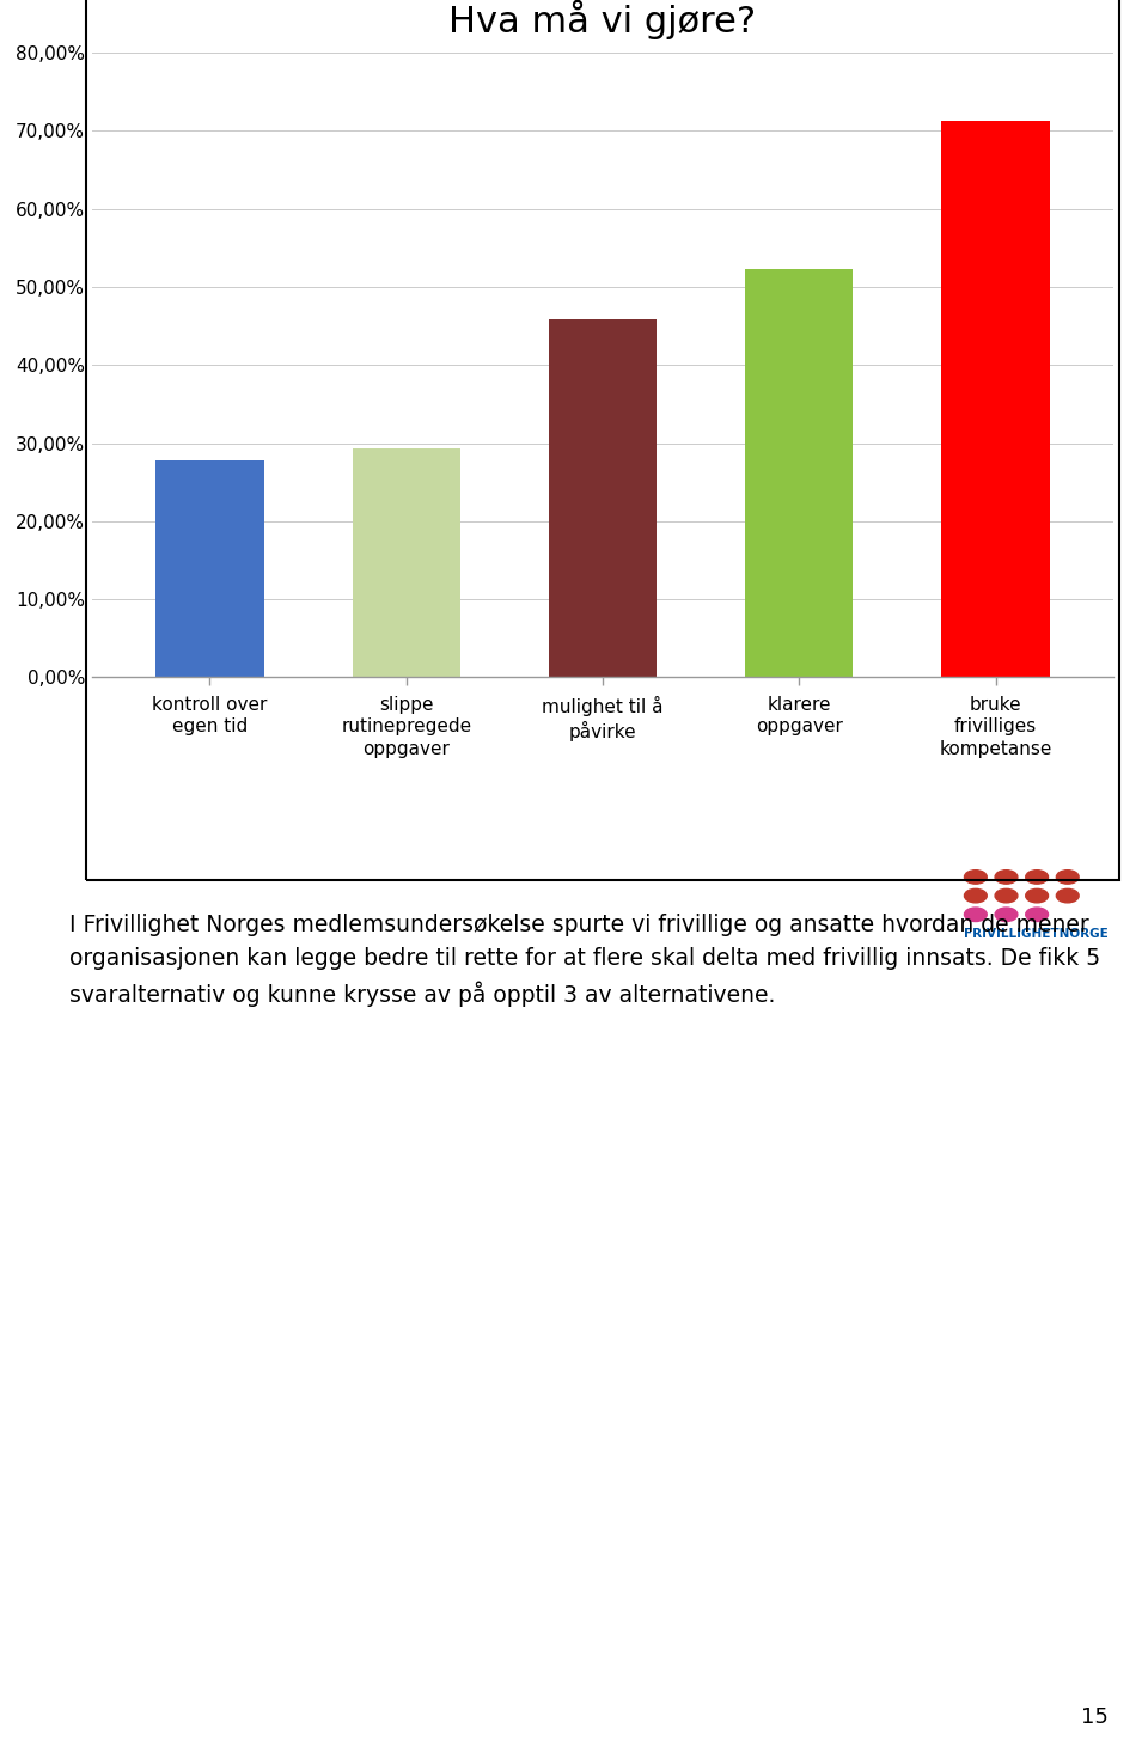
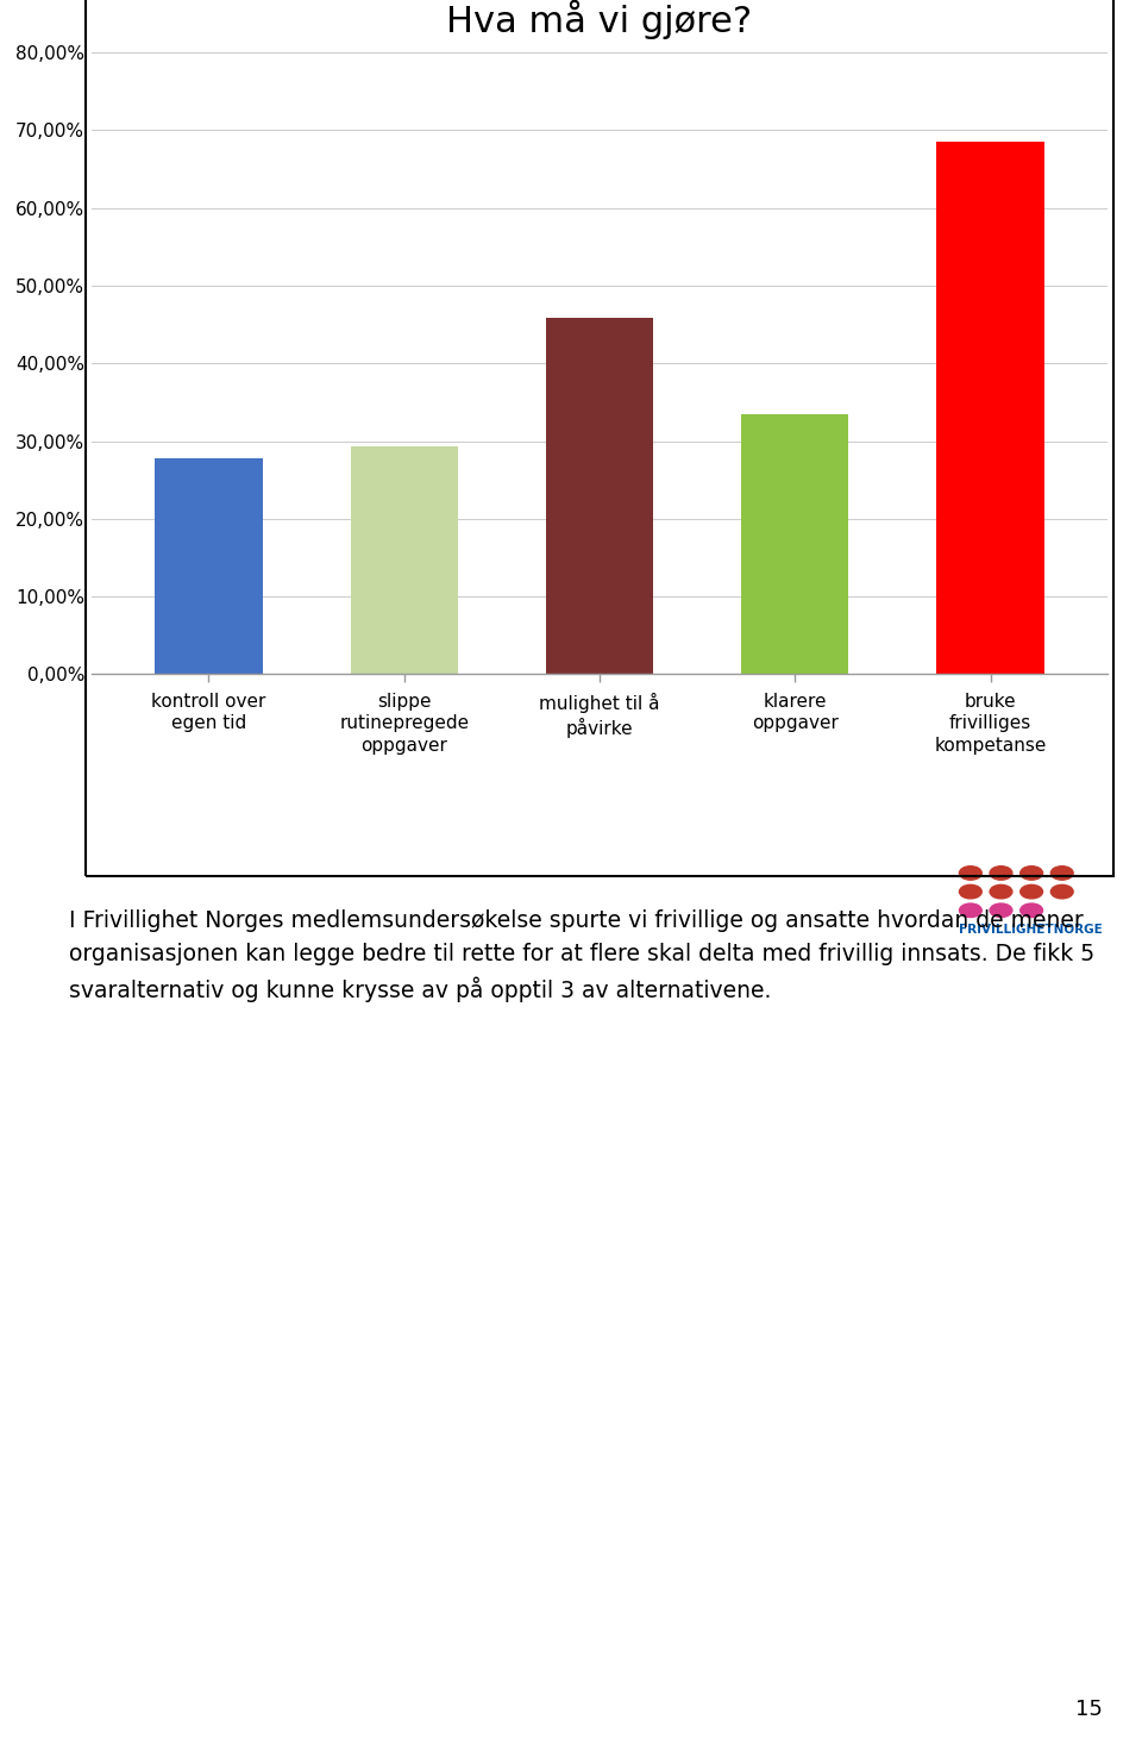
klarere oppgaver: 52,3% -> 33,4%
bruke frivilliges kompetanse: 71,3% -> 68,6%
